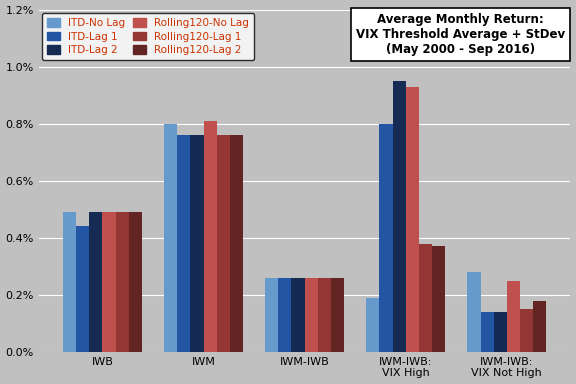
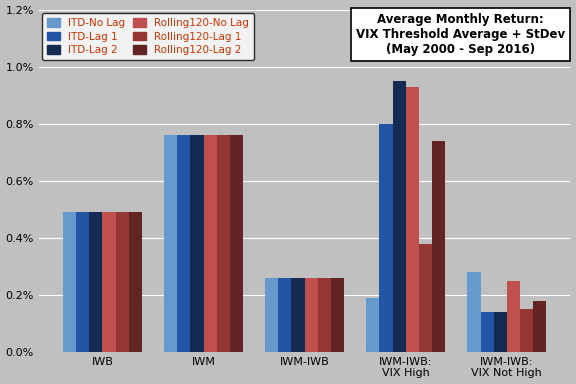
ITD-Lag 1/IWB: 0.44% -> 0.49%
ITD-No Lag/IWM: 0.80% -> 0.76%
Rolling120-No Lag/IWM: 0.81% -> 0.76%
Rolling120-Lag 2/IWM-IWB: VIX High: 0.37% -> 0.74%
